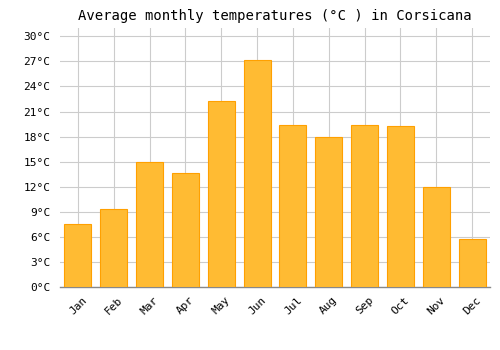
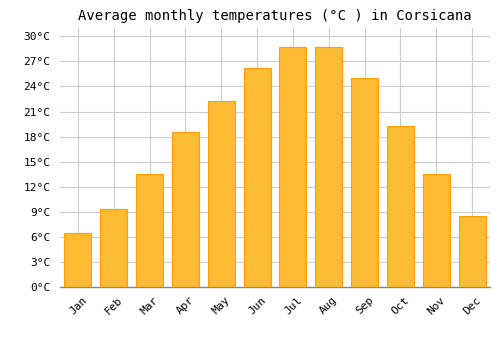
Jan: 7.6°C -> 6.5°C
Mar: 15.0°C -> 13.5°C
Apr: 13.6°C -> 18.5°C
Jun: 27.2°C -> 26.2°C
Jul: 19.4°C -> 28.7°C
Aug: 18.0°C -> 28.7°C
Sep: 19.4°C -> 25.0°C
Nov: 12.0°C -> 13.5°C
Dec: 5.8°C -> 8.5°C
